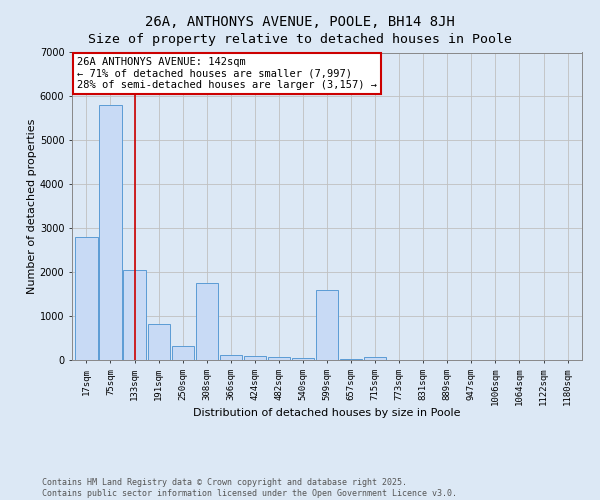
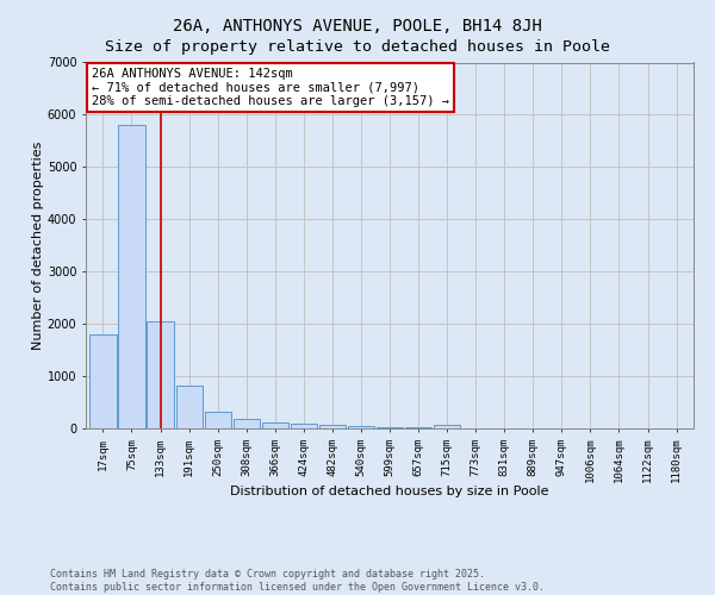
17sqm: 2800 -> 1800
308sqm: 1750 -> 190
599sqm: 1600 -> 30
